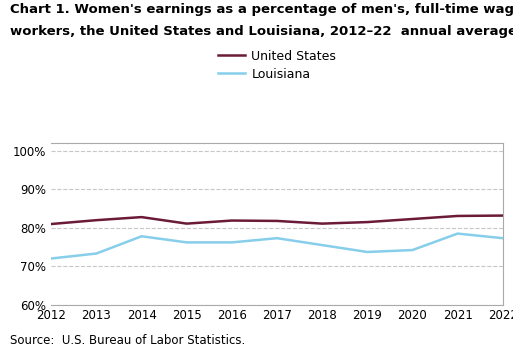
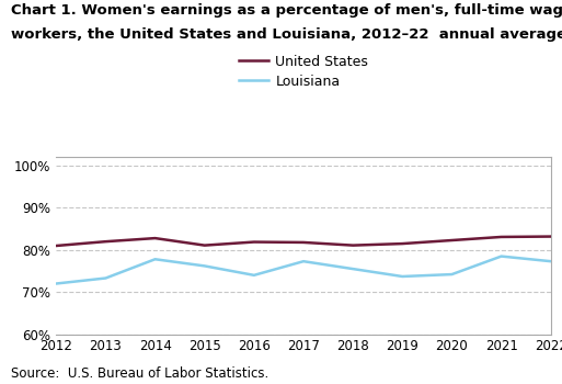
Louisiana/2016: 76.2% -> 74.0%
